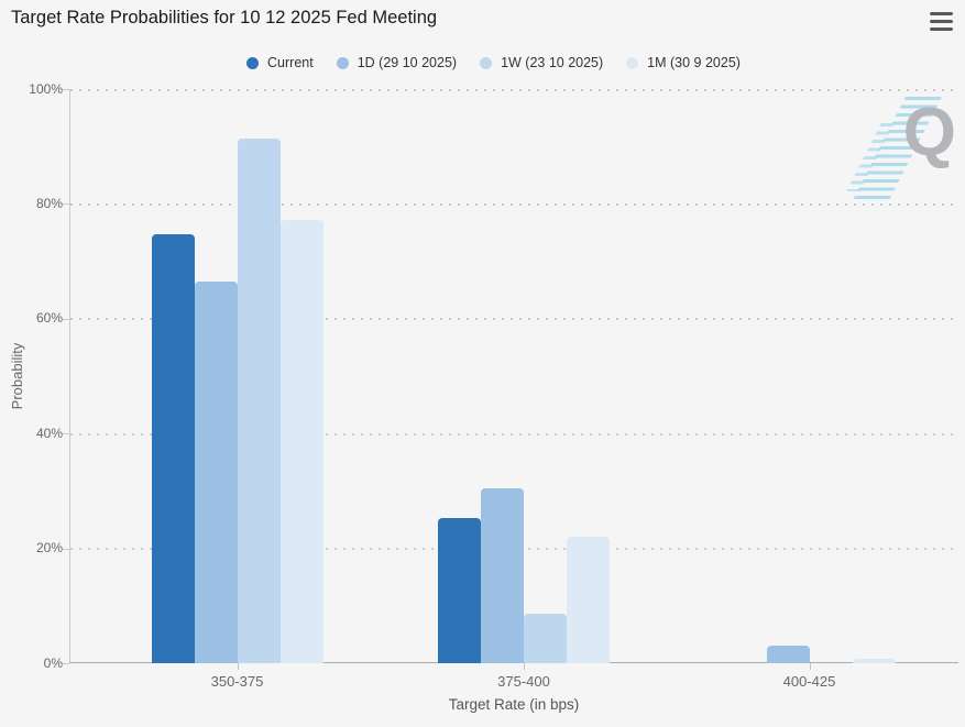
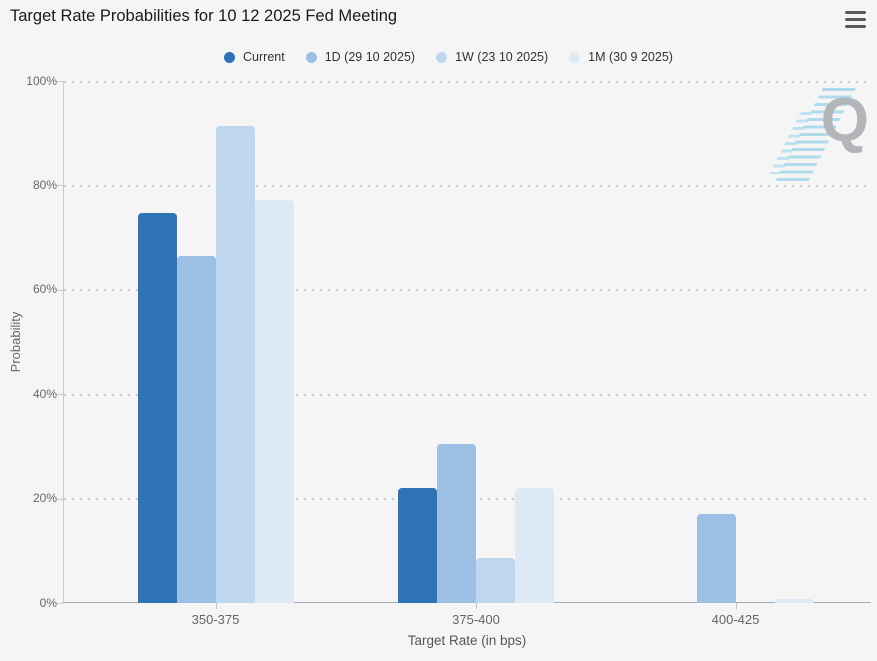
Current/375-400: 25% -> 22%
1D (29 10 2025)/400-425: 3% -> 17%
